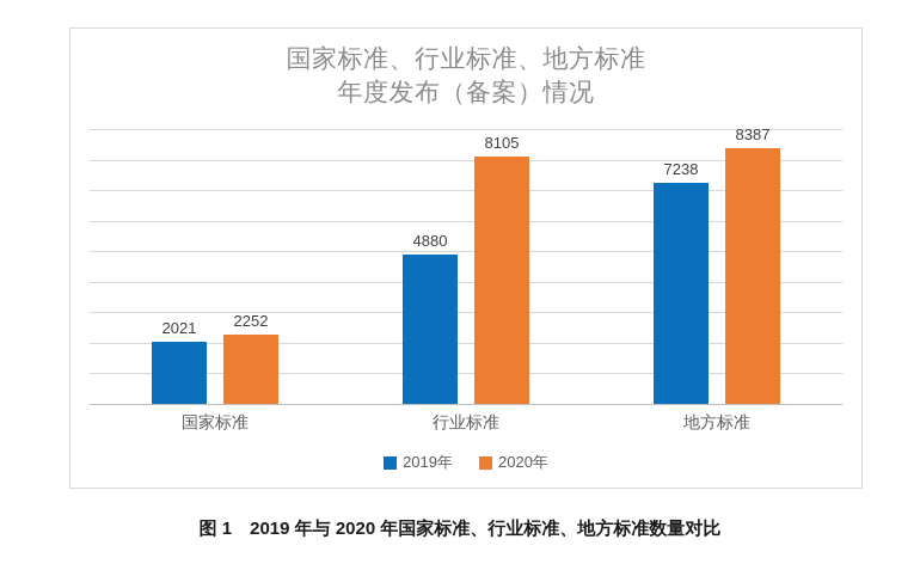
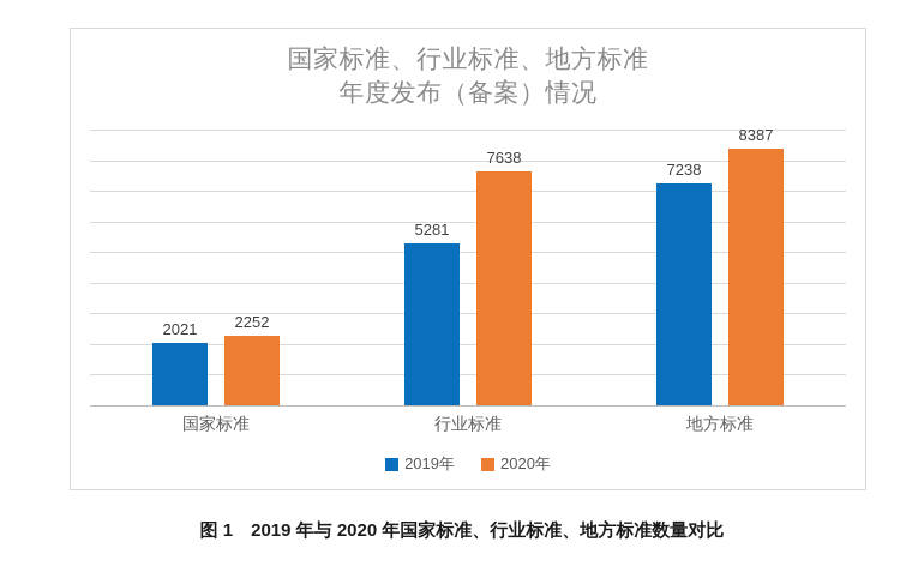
2019年/行业标准: 4880 -> 5281
2020年/行业标准: 8105 -> 7638
